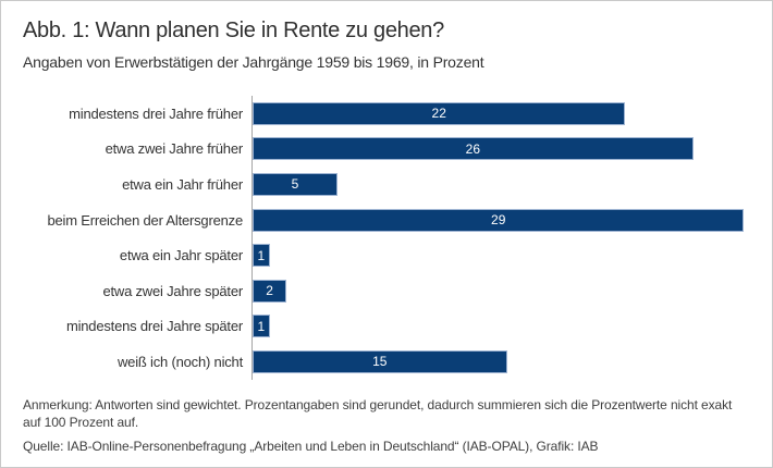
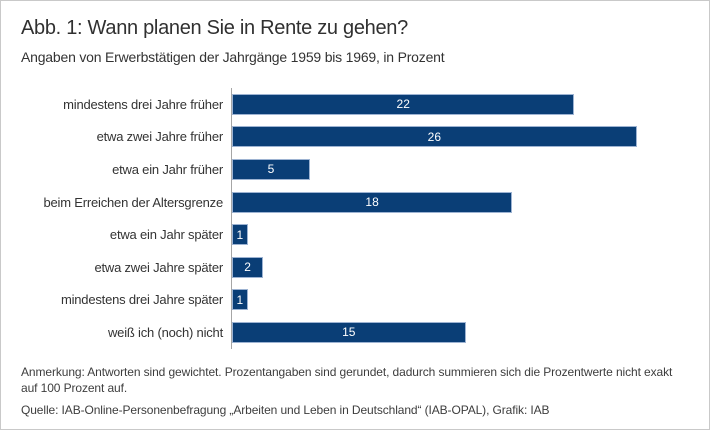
beim Erreichen der Altersgrenze: 29 -> 18
